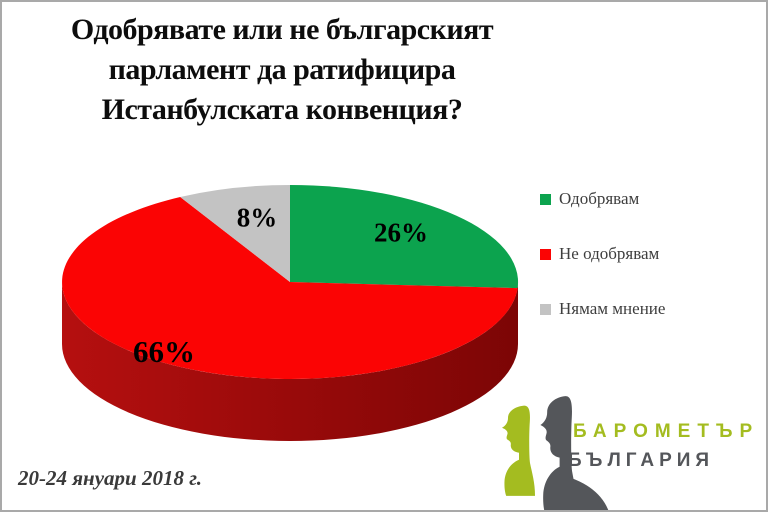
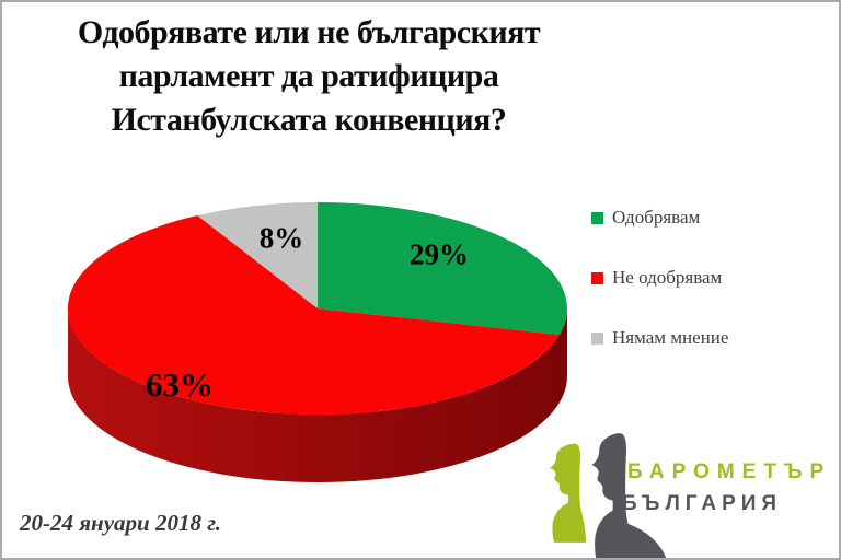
Одобрявам: 26% -> 29%
Не одобрявам: 66% -> 63%
